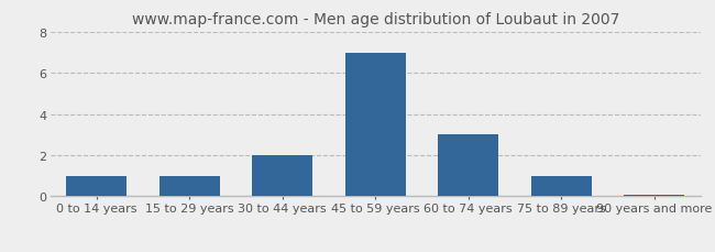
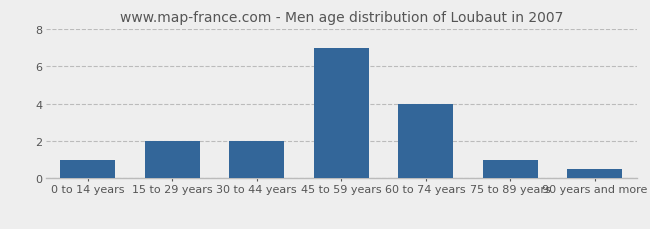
15 to 29 years: 1.0 -> 2.0
60 to 74 years: 3.0 -> 4.0
90 years and more: 0.1 -> 0.5
